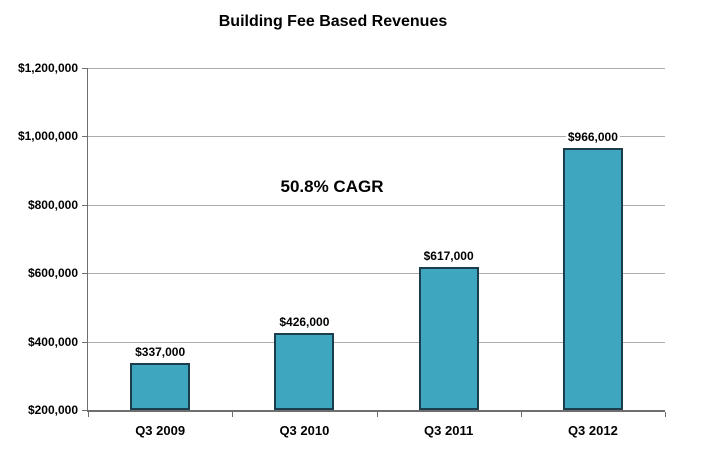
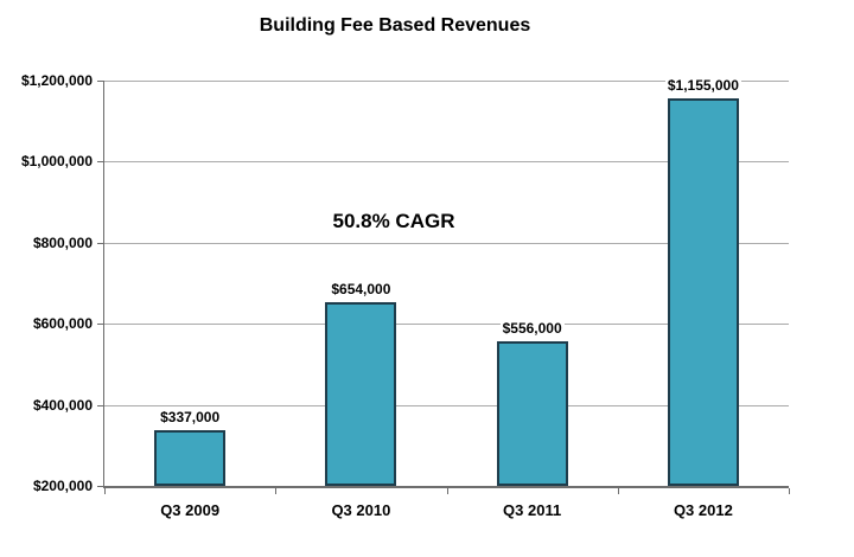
Q3 2010: $426,000 -> $654,000
Q3 2011: $617,000 -> $556,000
Q3 2012: $966,000 -> $1,155,000
